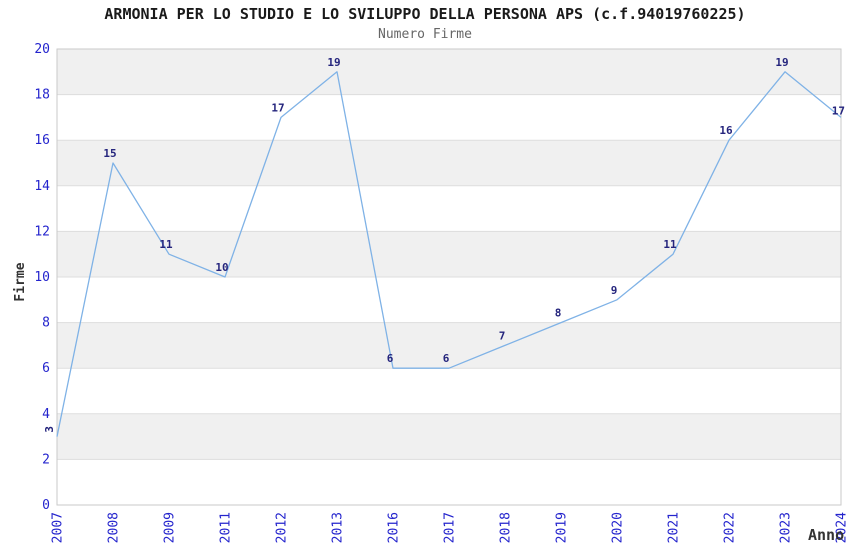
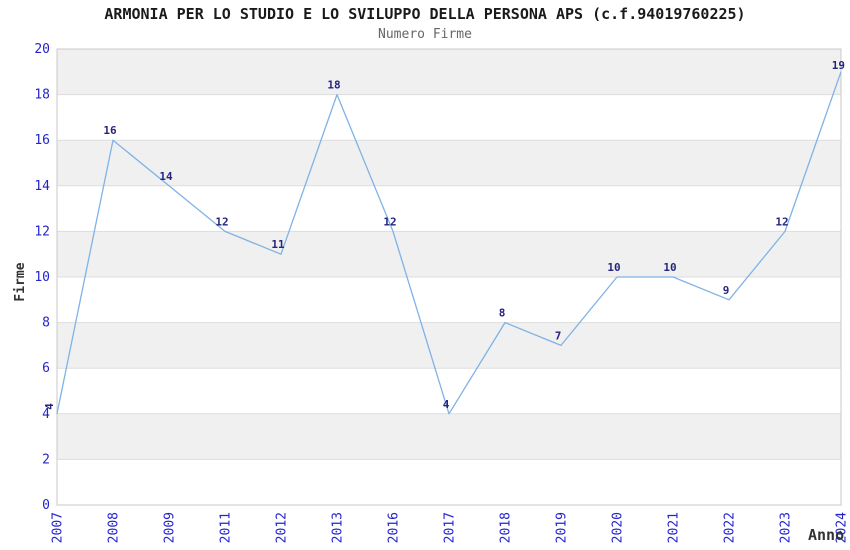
2007: 3 -> 4
2008: 15 -> 16
2009: 11 -> 14
2011: 10 -> 12
2012: 17 -> 11
2013: 19 -> 18
2016: 6 -> 12
2017: 6 -> 4
2018: 7 -> 8
2019: 8 -> 7
2020: 9 -> 10
2021: 11 -> 10
2022: 16 -> 9
2023: 19 -> 12
2024: 17 -> 19
